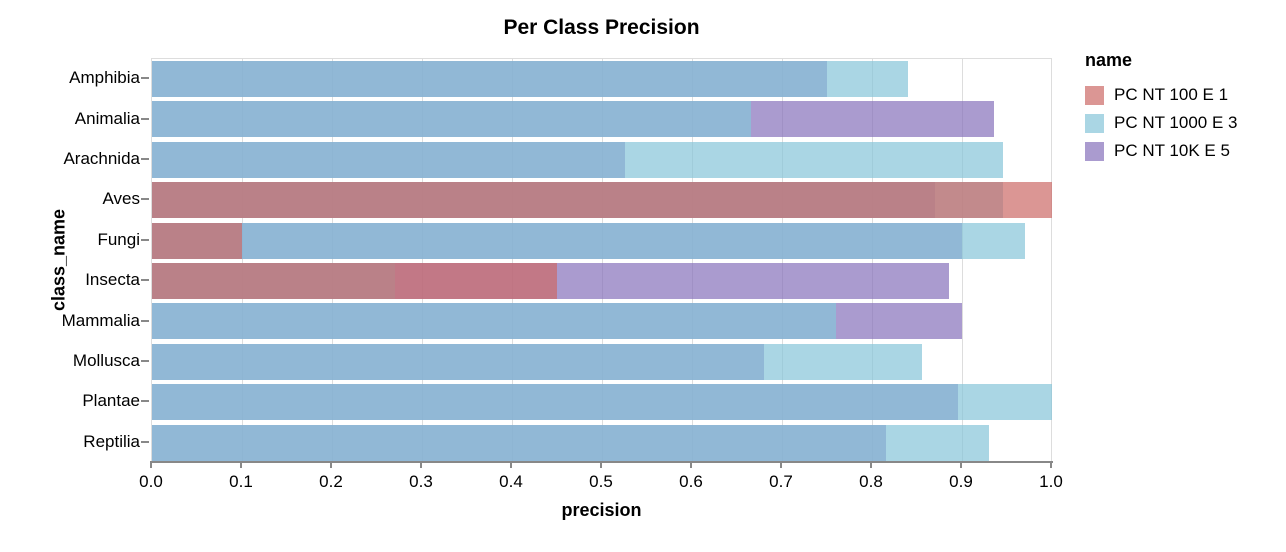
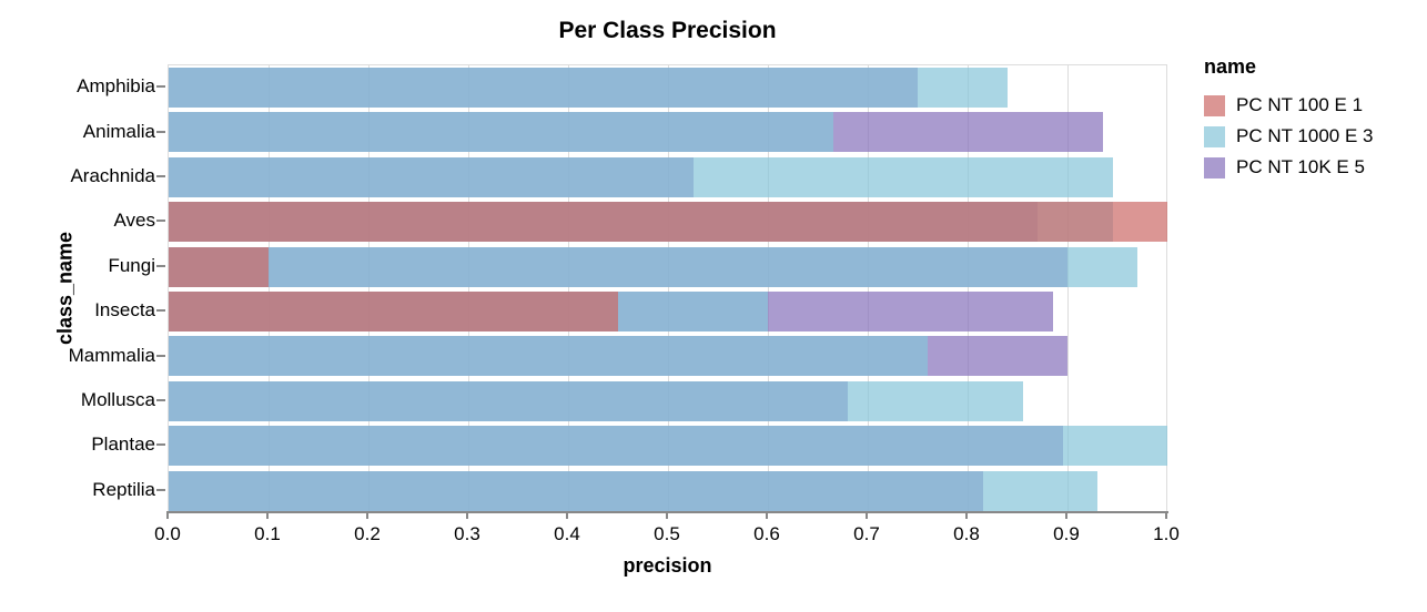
PC NT 1000 E 3/Insecta: 0.27 -> 0.60
